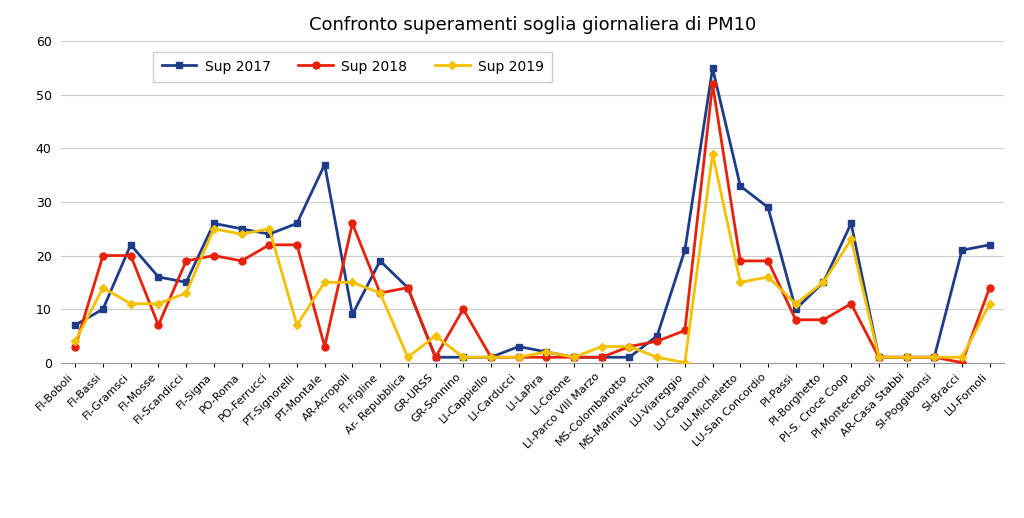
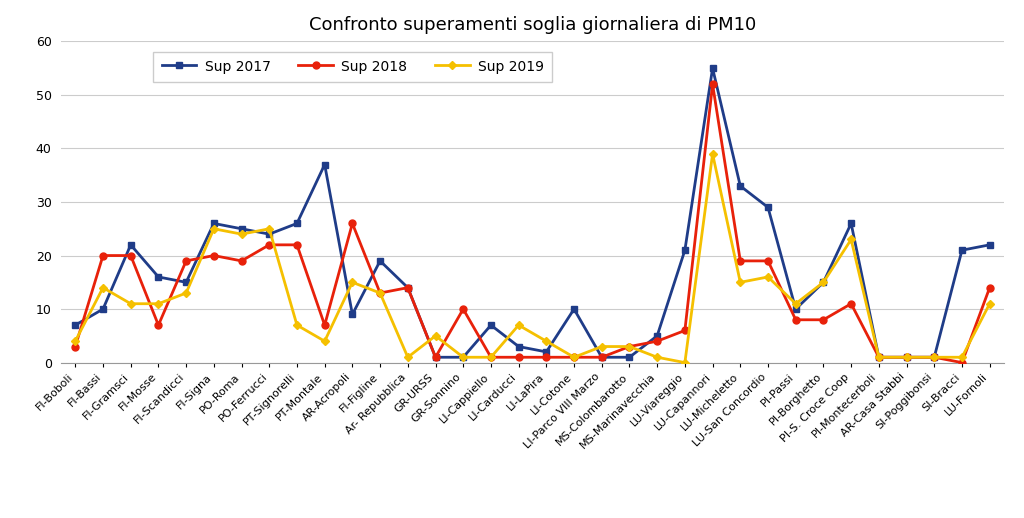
Sup 2018/PT-Montale: 3 -> 7
Sup 2019/PT-Montale: 15 -> 4
Sup 2017/LI-Cappiello: 1 -> 7
Sup 2019/LI-Carducci: 1 -> 7
Sup 2019/LI-LaPira: 2 -> 4
Sup 2017/LI-Cotone: 1 -> 10
